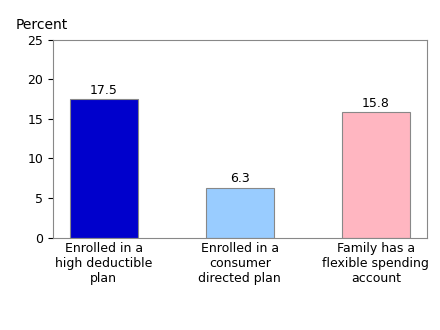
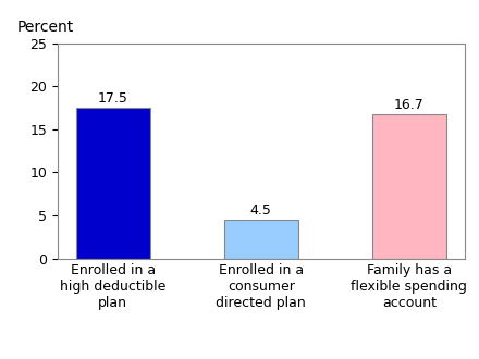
Enrolled in a consumer directed plan: 6.3 -> 4.5
Family has a flexible spending account: 15.8 -> 16.7
